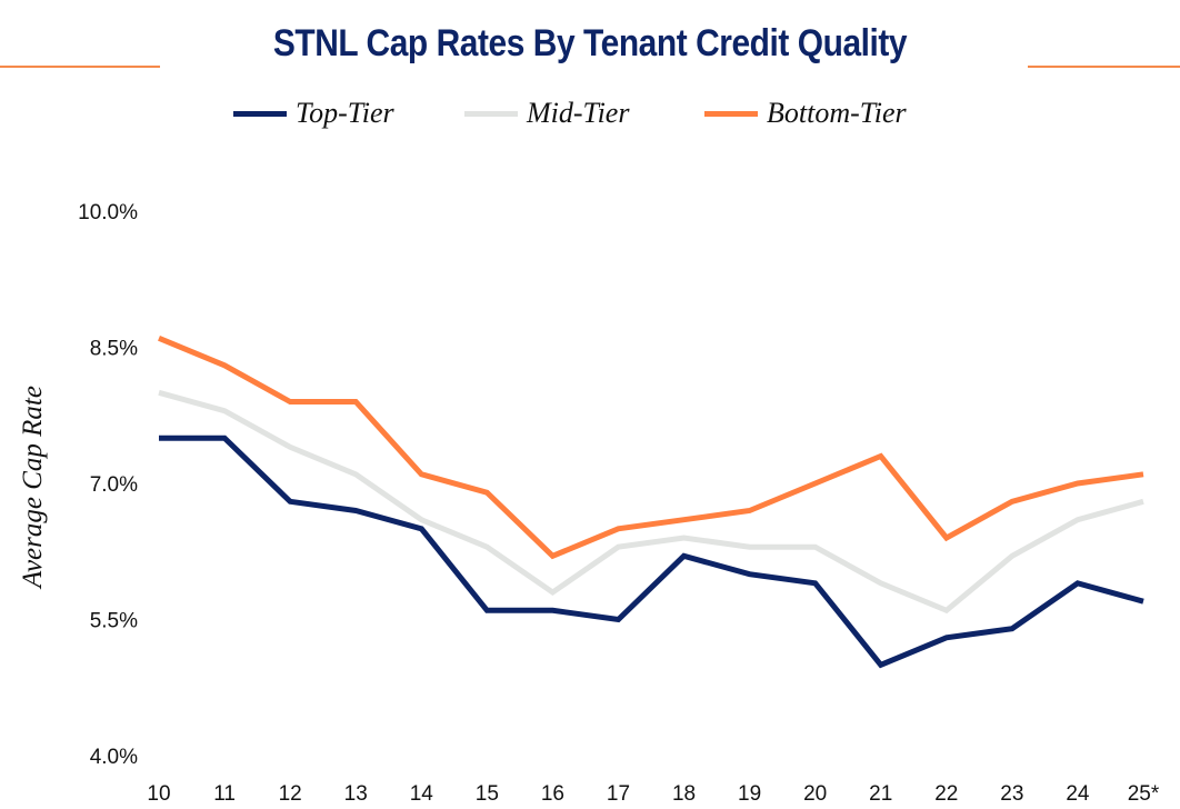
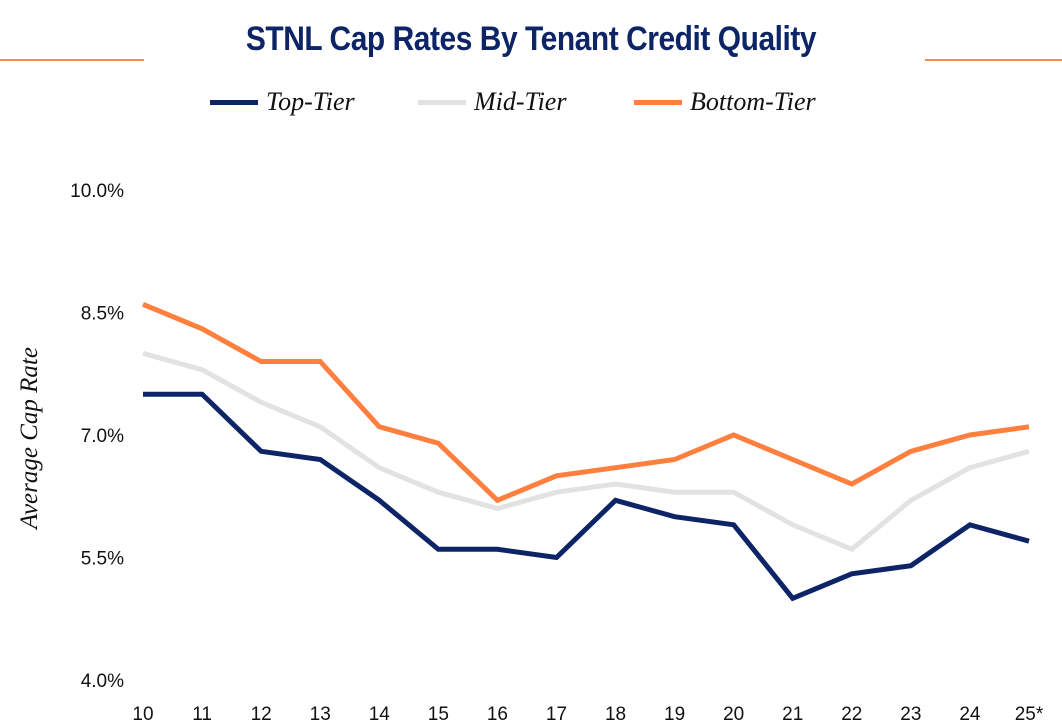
Top-Tier/14: 6.5% -> 6.2%
Mid-Tier/16: 5.8% -> 6.1%
Bottom-Tier/21: 7.3% -> 6.7%
